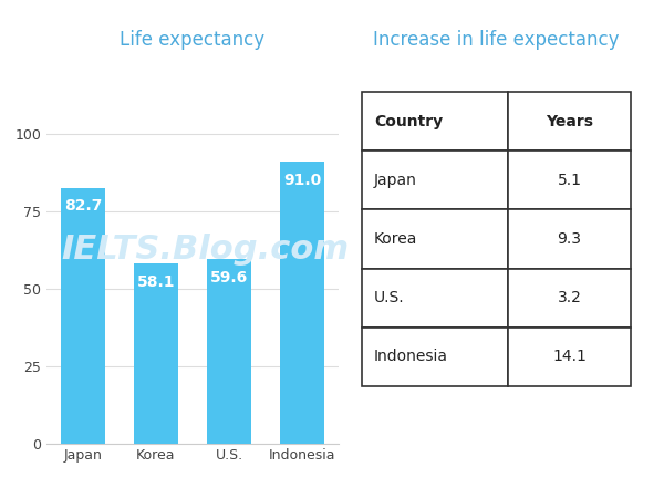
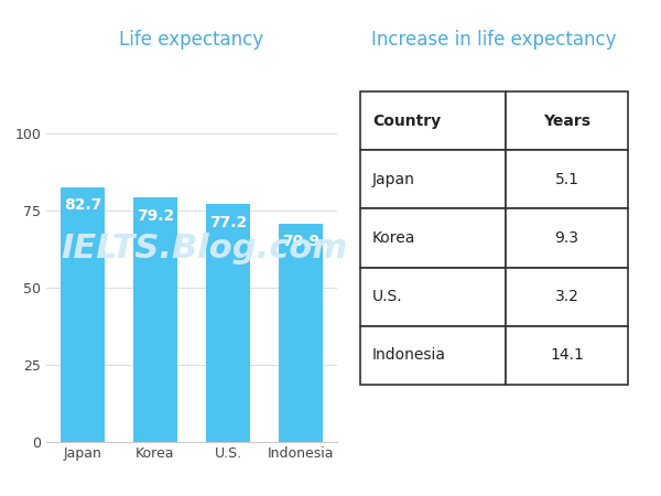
Korea: 58.1 -> 79.2
U.S.: 59.6 -> 77.2
Indonesia: 91.0 -> 70.9
